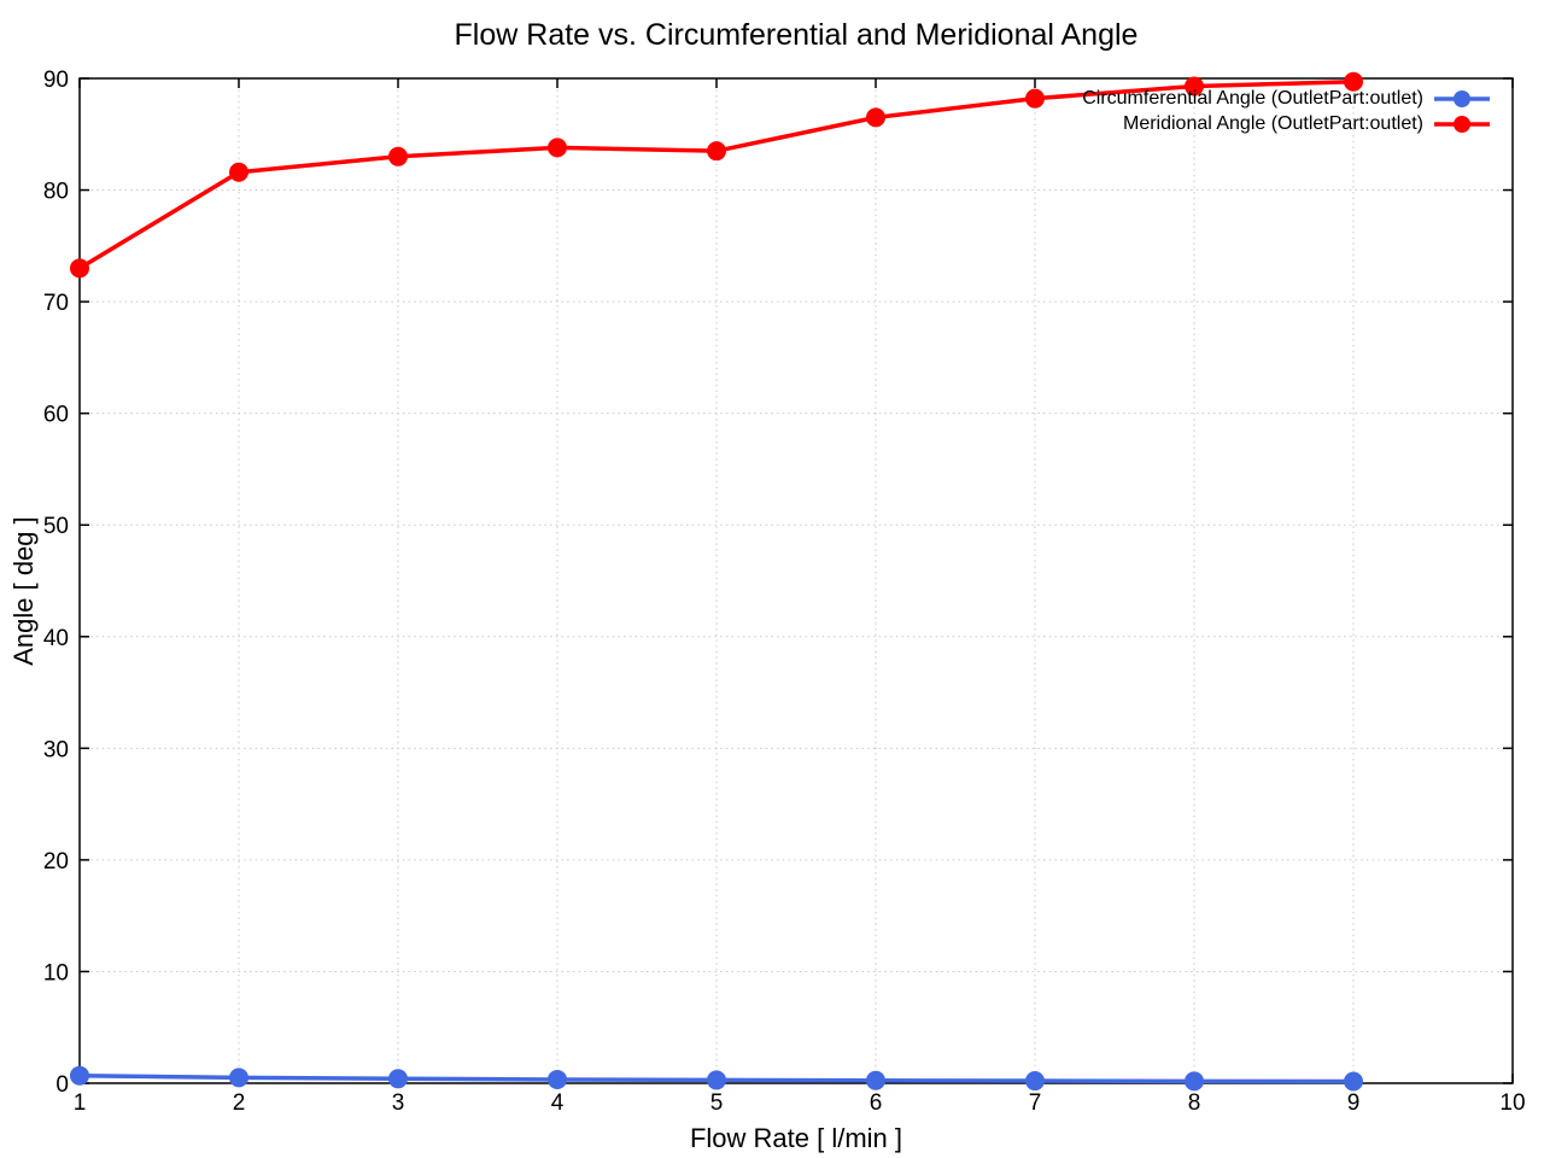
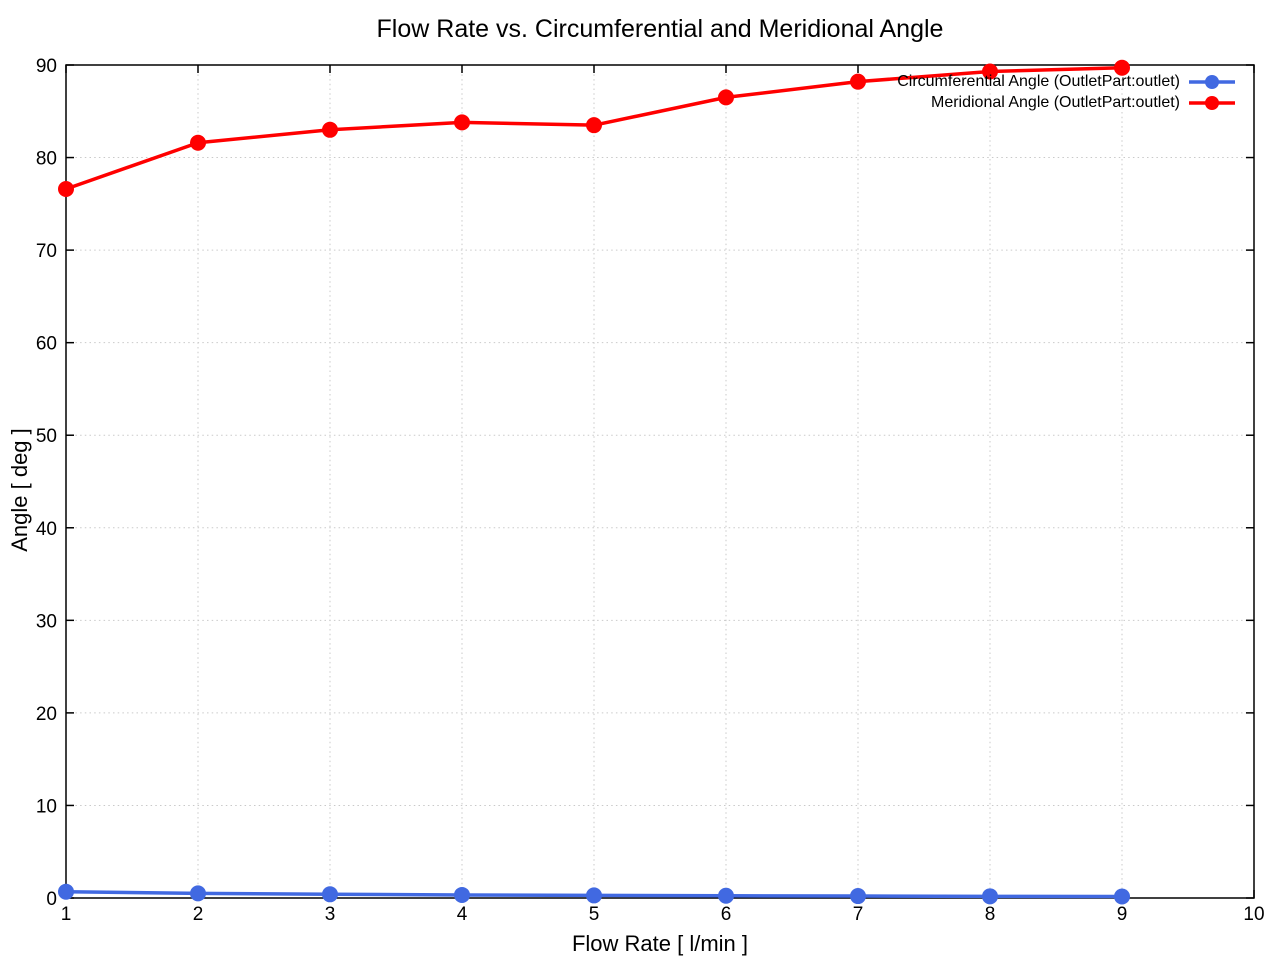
Meridional Angle (OutletPart:outlet)/1: 73 -> 77
